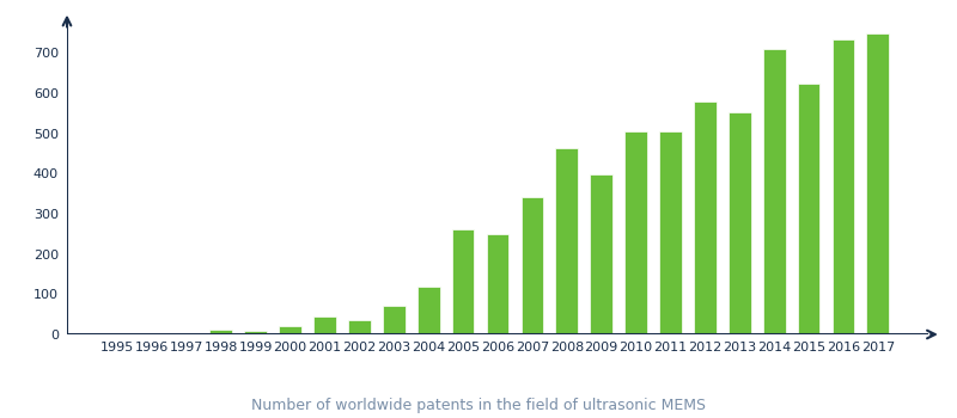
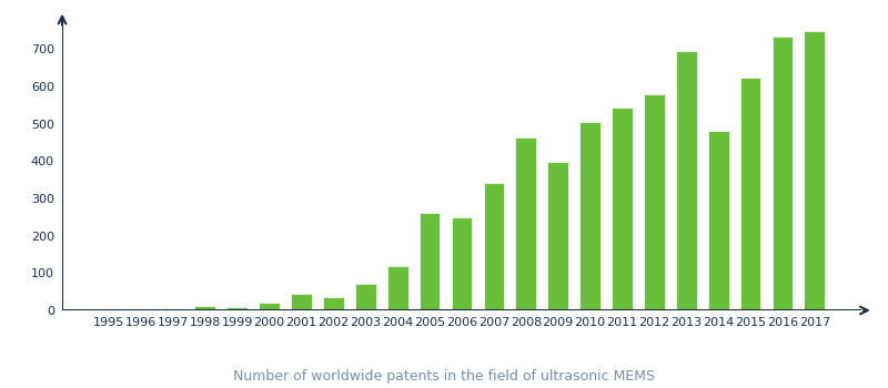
2011: 505 -> 545
2013: 553 -> 695
2014: 710 -> 480
